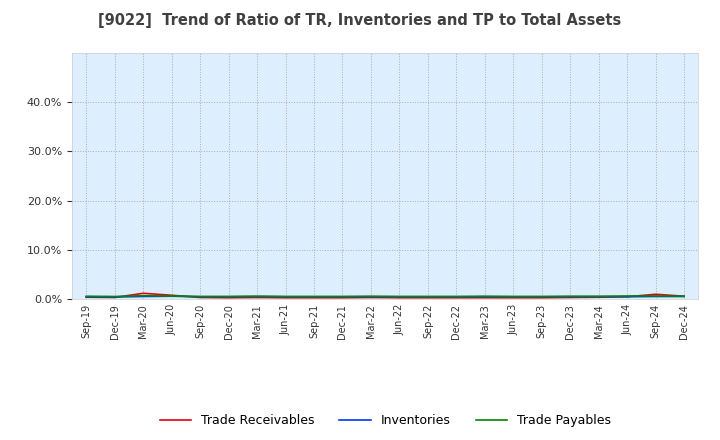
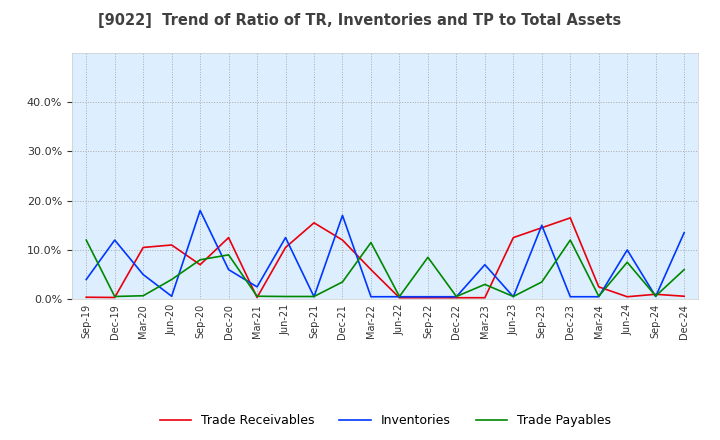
Inventories/Sep-19: 0.4% -> 4.0%
Trade Payables/Sep-19: 0.6% -> 12.0%
Inventories/Dec-19: 0.4% -> 12.0%
Trade Receivables/Mar-20: 1.2% -> 10.5%
Inventories/Mar-20: 0.5% -> 5.0%
Trade Receivables/Jun-20: 0.8% -> 11.0%
Trade Payables/Jun-20: 0.6% -> 4.0%
Trade Receivables/Sep-20: 0.4% -> 7.0%
Inventories/Sep-20: 0.5% -> 18.0%
Trade Payables/Sep-20: 0.5% -> 8.0%
Trade Receivables/Dec-20: 0.3% -> 12.5%
Inventories/Dec-20: 0.5% -> 6.0%
Trade Payables/Dec-20: 0.5% -> 9.0%
Inventories/Mar-21: 0.5% -> 2.5%
Trade Receivables/Jun-21: 0.3% -> 10.5%
Inventories/Jun-21: 0.5% -> 12.5%
Trade Receivables/Sep-21: 0.3% -> 15.5%
Trade Receivables/Dec-21: 0.3% -> 12.0%
Inventories/Dec-21: 0.5% -> 17.0%
Trade Payables/Dec-21: 0.5% -> 3.5%
Trade Receivables/Mar-22: 0.4% -> 6.0%
Trade Payables/Mar-22: 0.6% -> 11.5%
Trade Payables/Sep-22: 0.5% -> 8.5%
Inventories/Mar-23: 0.5% -> 7.0%
Trade Payables/Mar-23: 0.6% -> 3.0%
Trade Receivables/Jun-23: 0.3% -> 12.5%
Trade Receivables/Sep-23: 0.3% -> 14.5%
Inventories/Sep-23: 0.5% -> 15.0%
Trade Payables/Sep-23: 0.5% -> 3.5%
Trade Receivables/Dec-23: 0.4% -> 16.5%
Trade Payables/Dec-23: 0.6% -> 12.0%
Trade Receivables/Mar-24: 0.4% -> 2.5%
Inventories/Jun-24: 0.5% -> 10.0%
Trade Payables/Jun-24: 0.6% -> 7.5%
Inventories/Dec-24: 0.5% -> 13.5%
Trade Payables/Dec-24: 0.6% -> 6.0%
